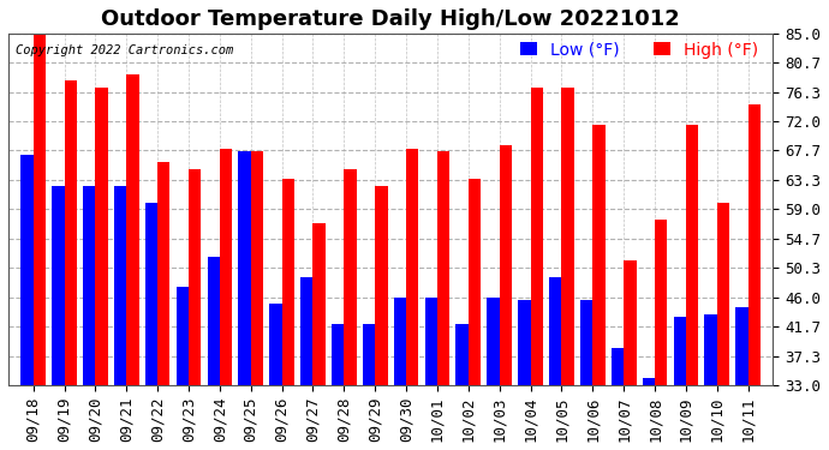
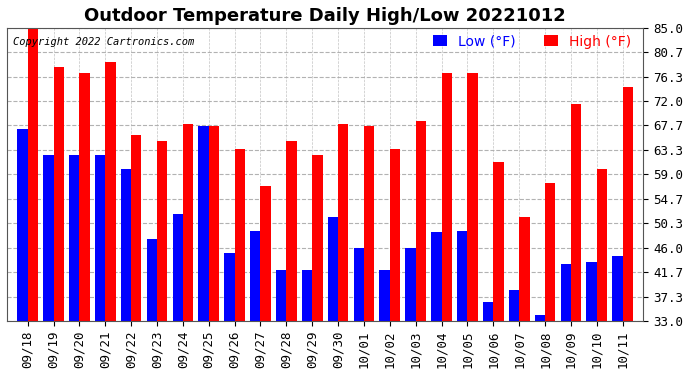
Low (°F)/09/30: 46.0 -> 51.4
Low (°F)/10/04: 45.5 -> 48.8
Low (°F)/10/06: 45.5 -> 36.4
High (°F)/10/06: 71.5 -> 61.2
